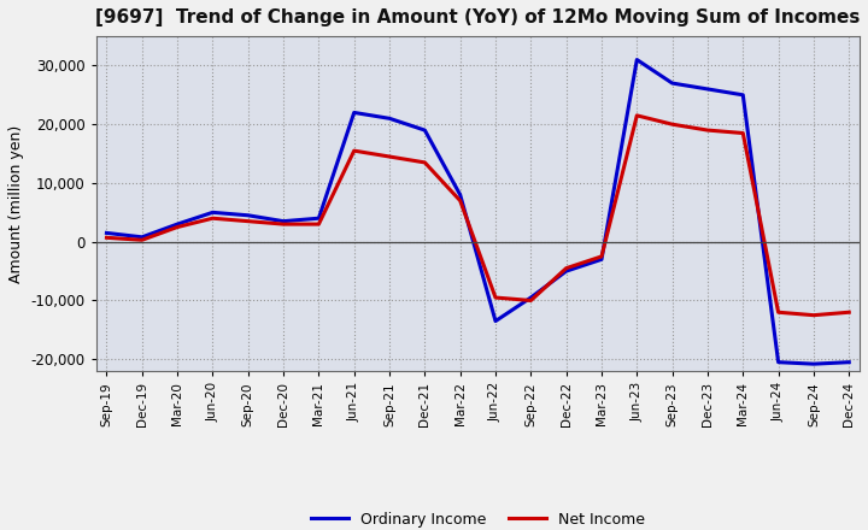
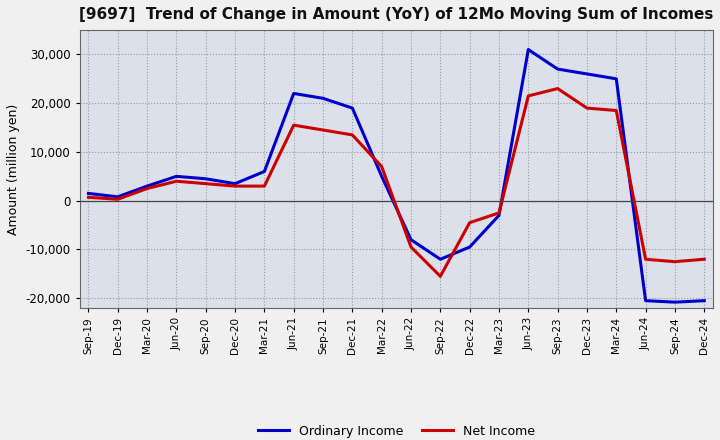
Ordinary Income/Mar-21: 4,000 -> 6,000
Ordinary Income/Mar-22: 8,000 -> 5,000
Ordinary Income/Jun-22: -13,500 -> -8,000
Ordinary Income/Sep-22: -9,500 -> -12,000
Net Income/Sep-22: -10,000 -> -15,500
Ordinary Income/Dec-22: -5,000 -> -9,500
Net Income/Sep-23: 20,000 -> 23,000
